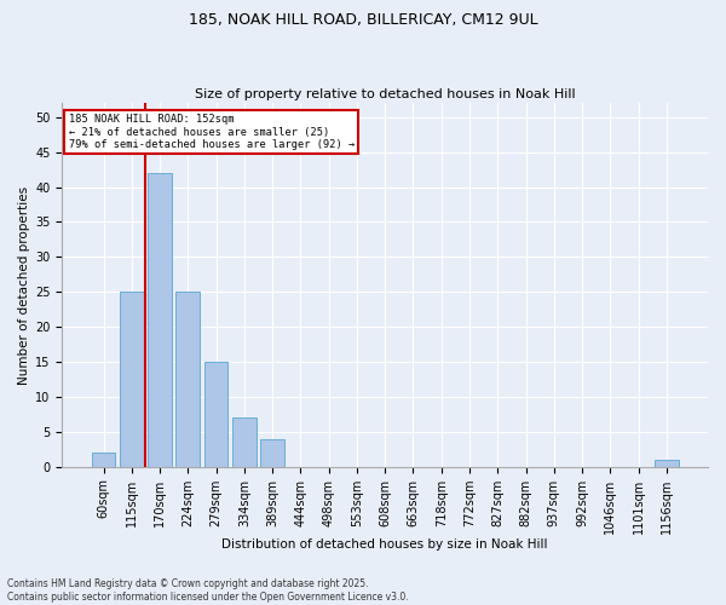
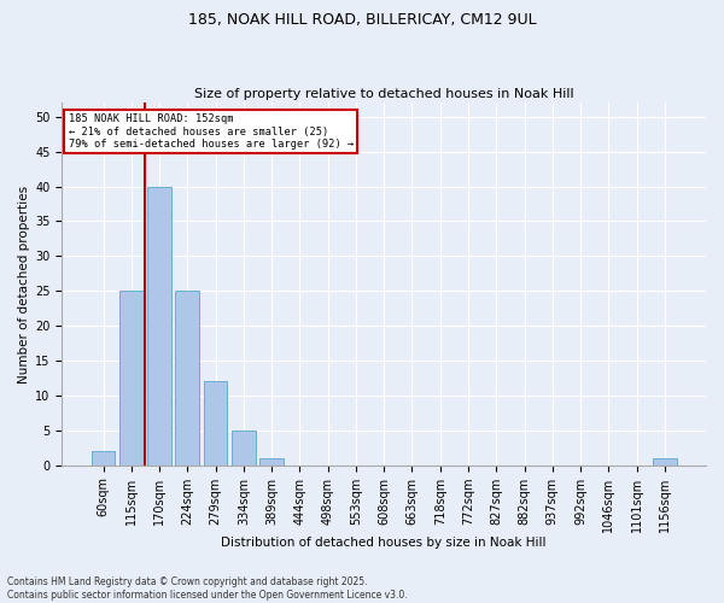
170sqm: 42 -> 40
279sqm: 15 -> 12
334sqm: 7 -> 5
389sqm: 4 -> 1
